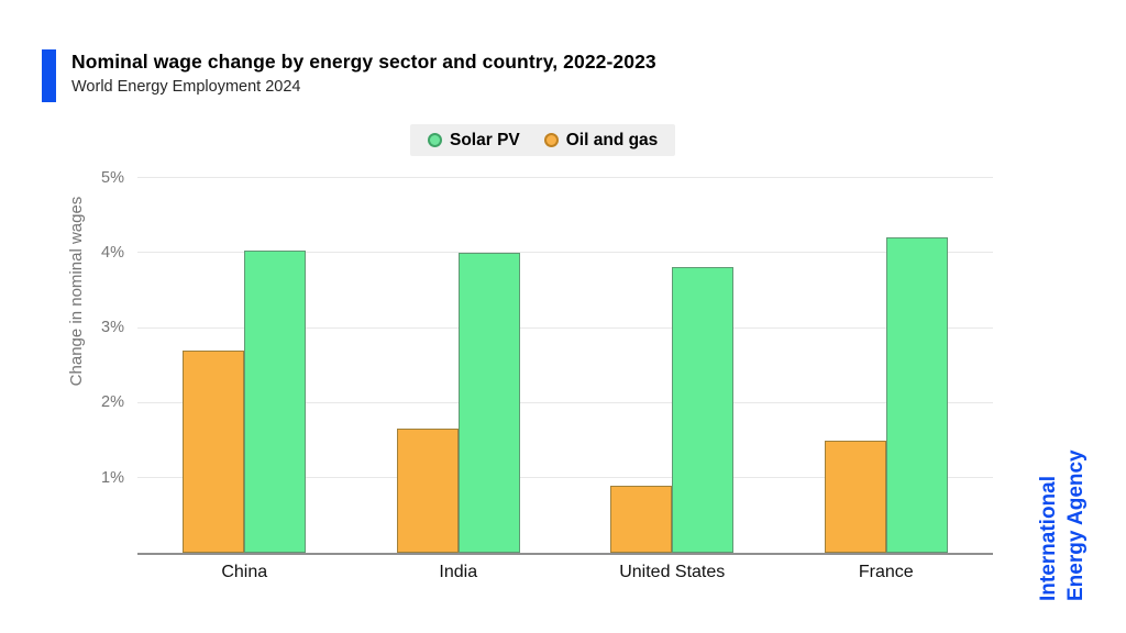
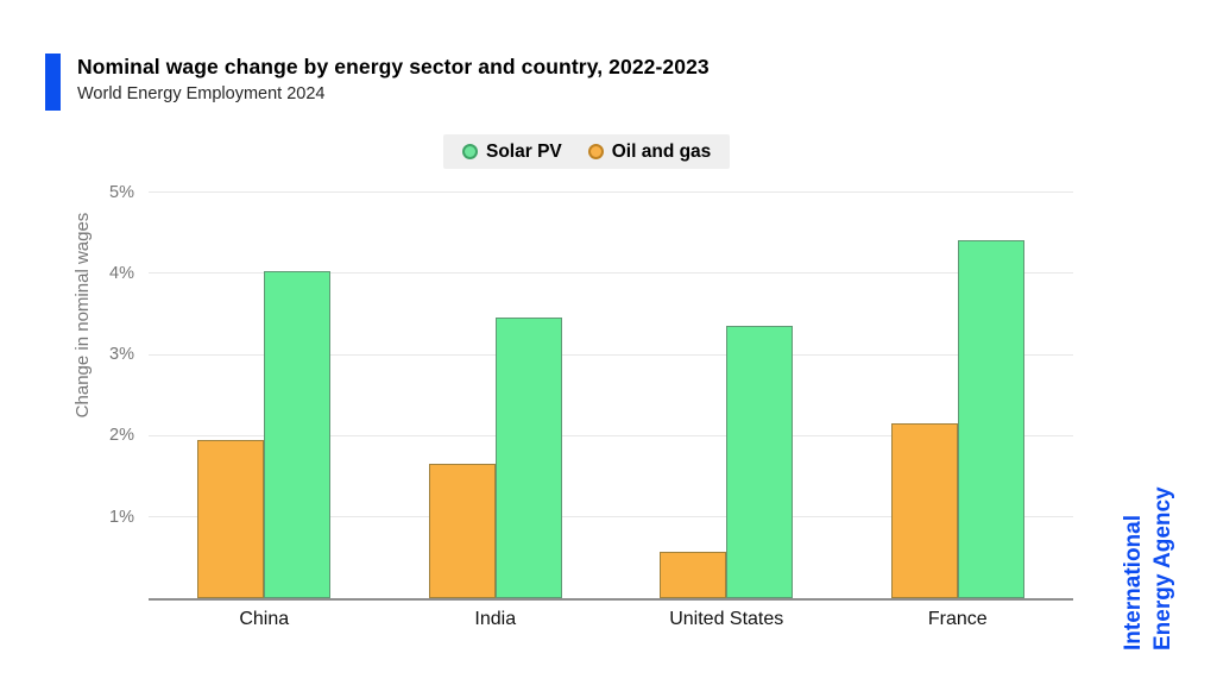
Oil and gas/China: 2.7% -> 1.9%
Solar PV/India: 4.0% -> 3.5%
Oil and gas/United States: 0.9% -> 0.6%
Solar PV/United States: 3.8% -> 3.4%
Oil and gas/France: 1.5% -> 2.1%
Solar PV/France: 4.2% -> 4.4%
